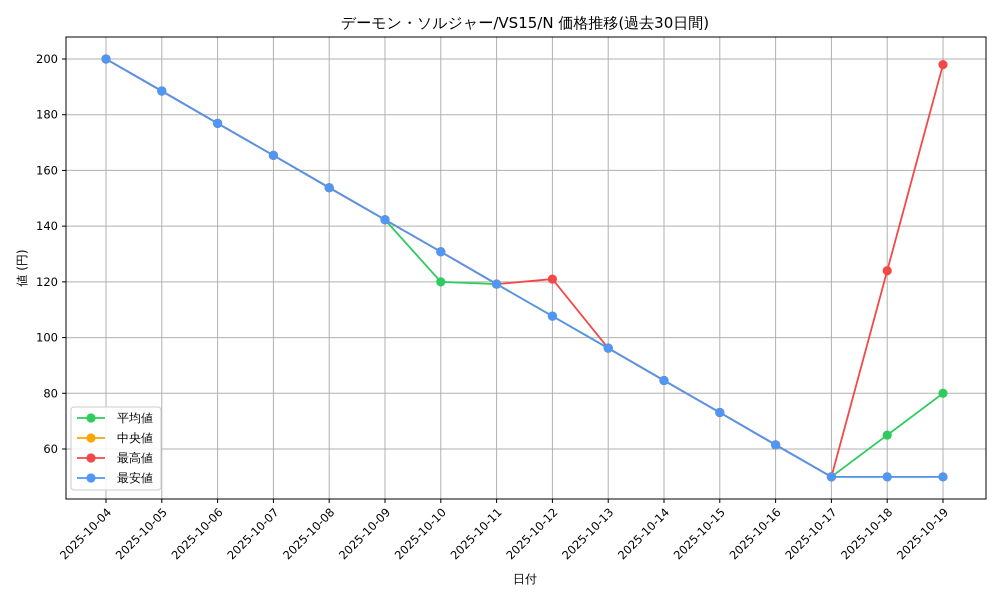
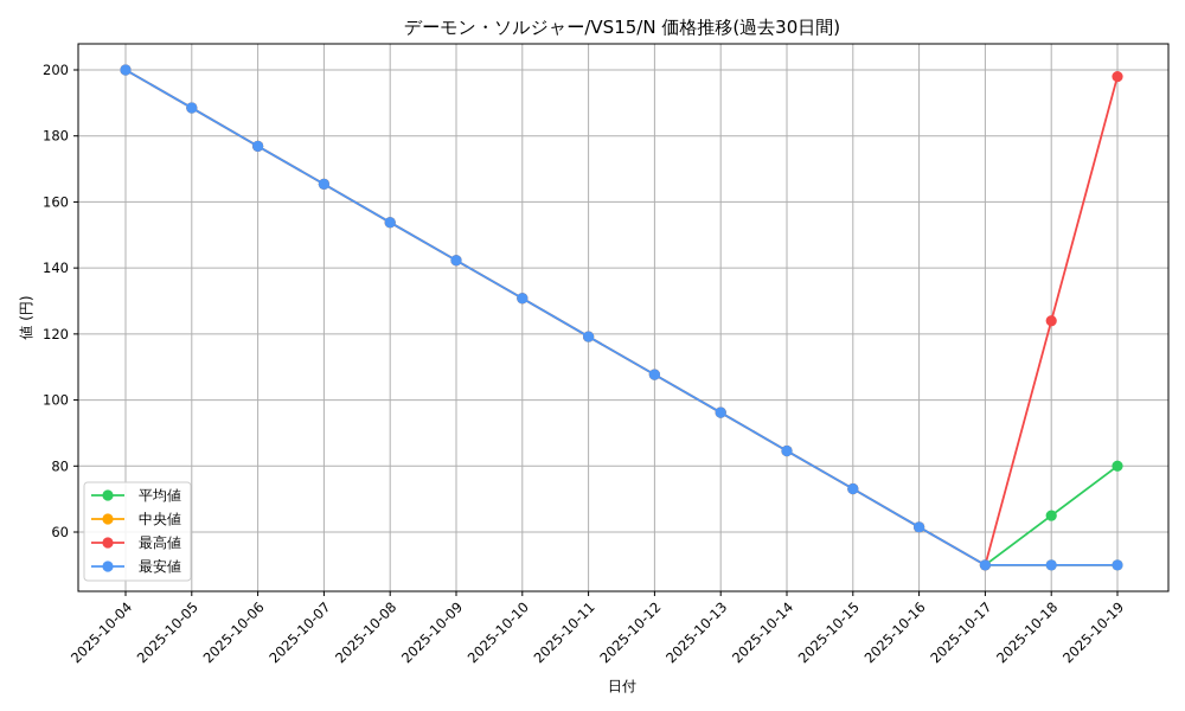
平均値/2025-10-10: 120 -> 131
最高値/2025-10-12: 121 -> 108
